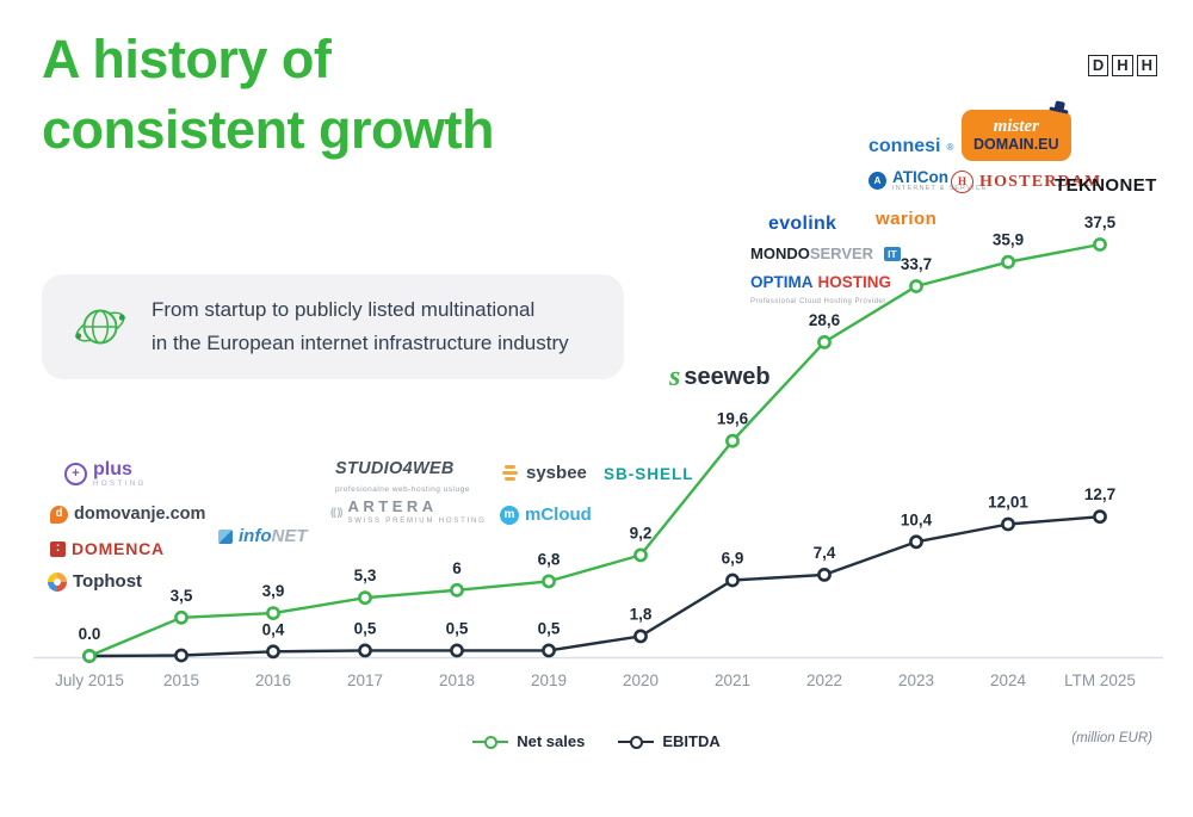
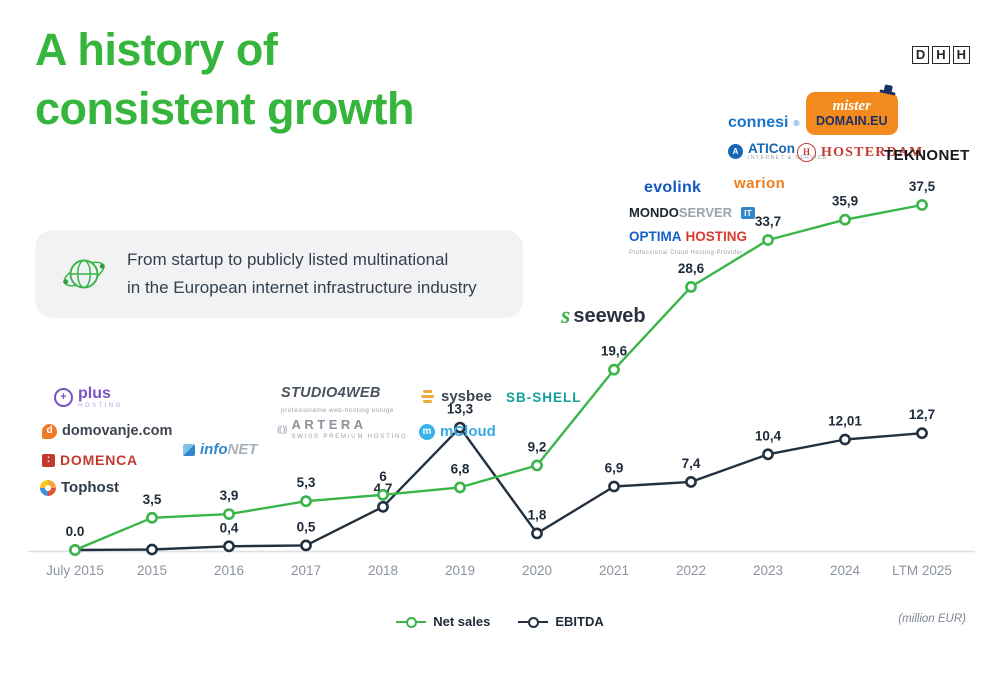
EBITDA/2018: 0,5 -> 4,7
EBITDA/2019: 0,5 -> 13,3
